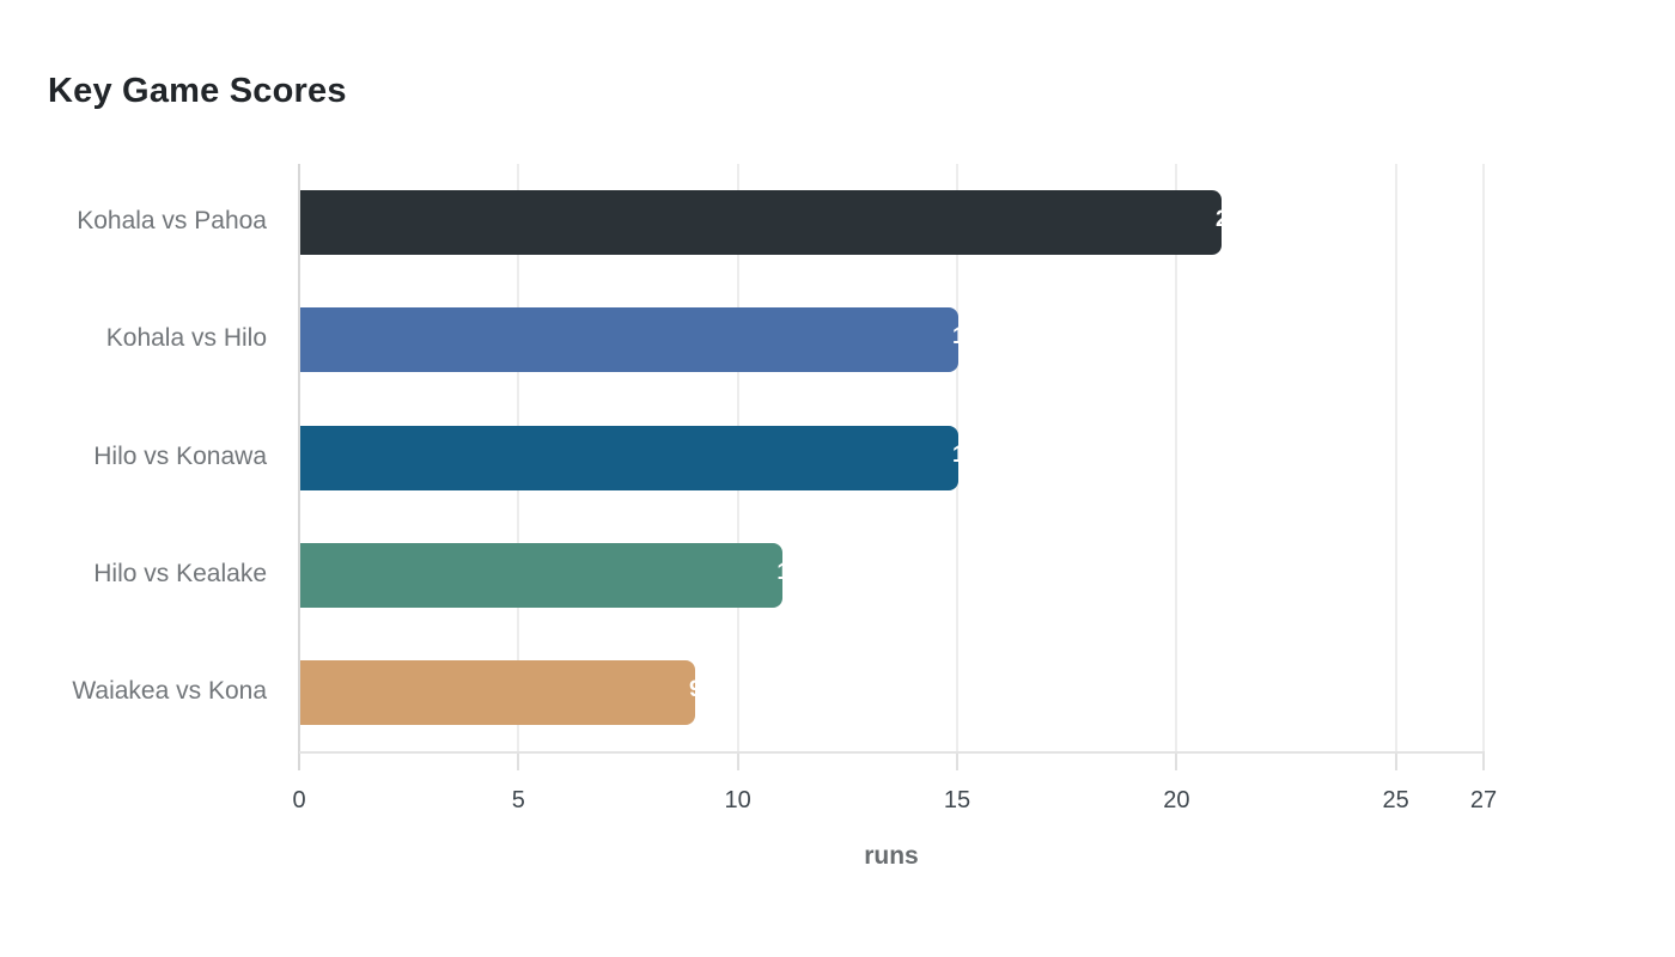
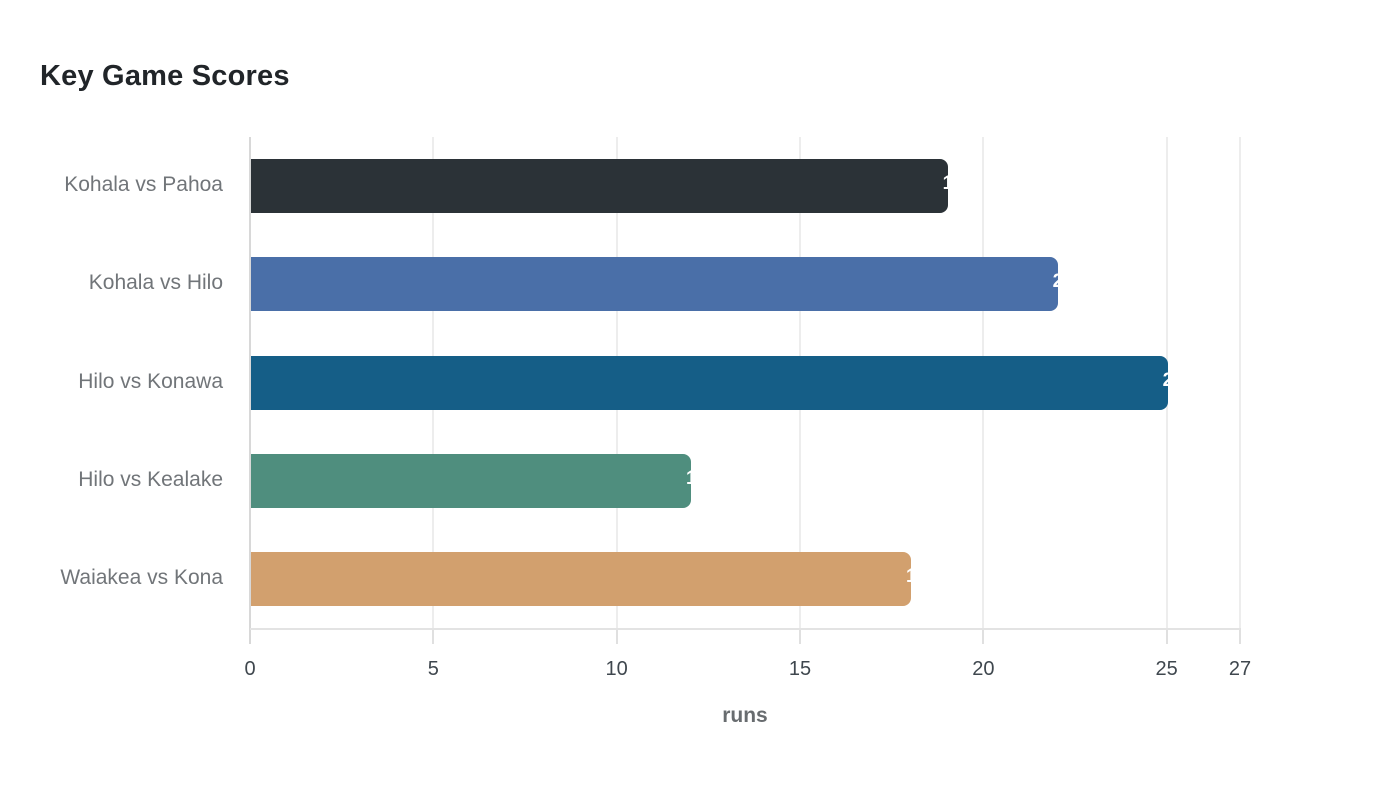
Kohala vs Pahoa: 21 -> 19
Kohala vs Hilo: 15 -> 22
Hilo vs Konawa: 15 -> 25
Hilo vs Kealake: 11 -> 12
Waiakea vs Kona: 9 -> 18
